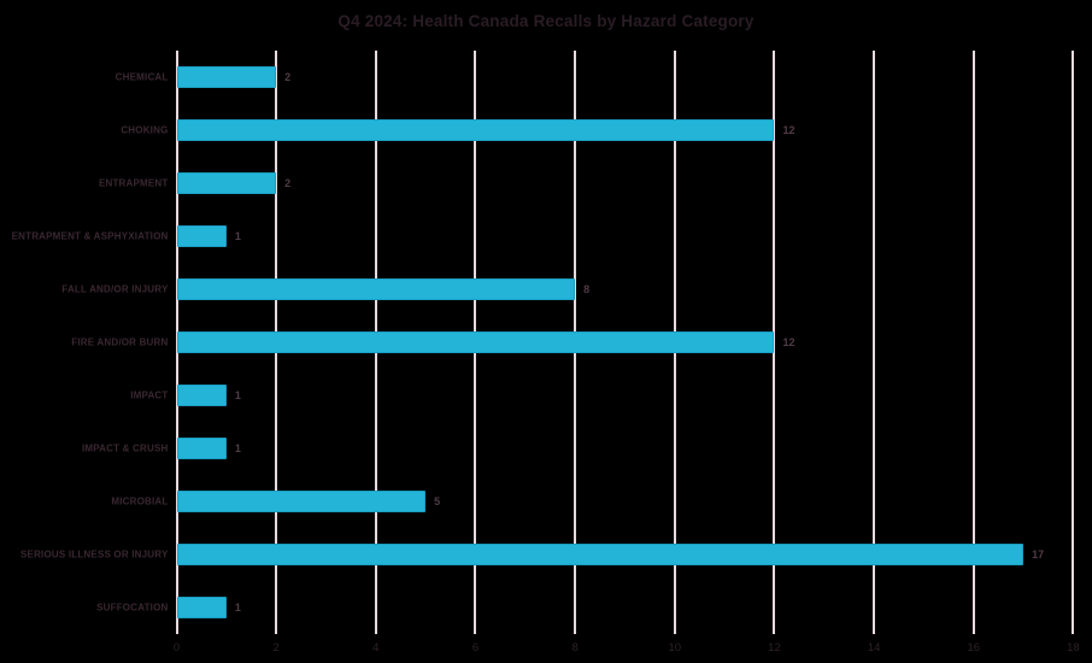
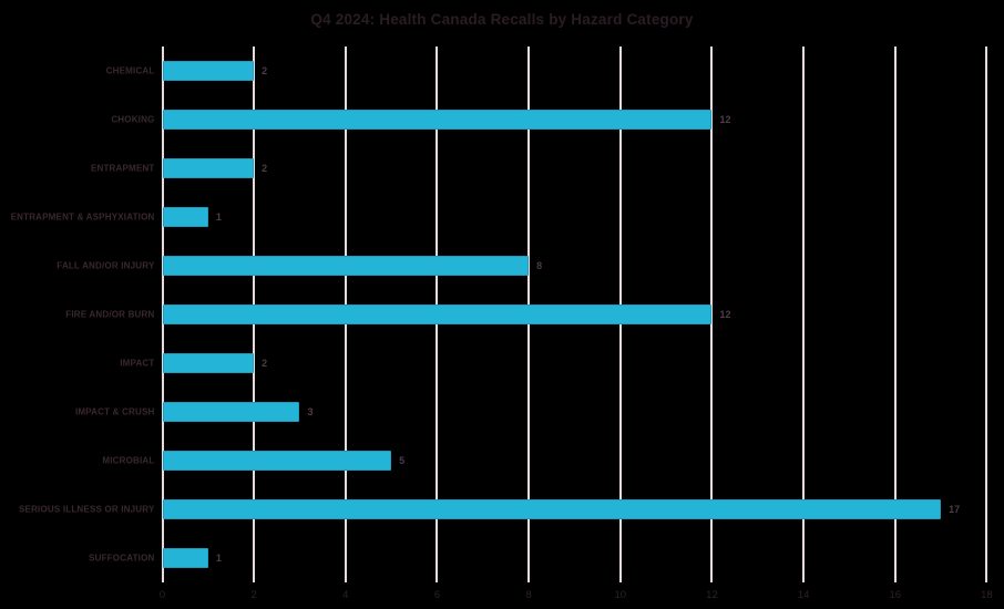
IMPACT: 1 -> 2
IMPACT & CRUSH: 1 -> 3
